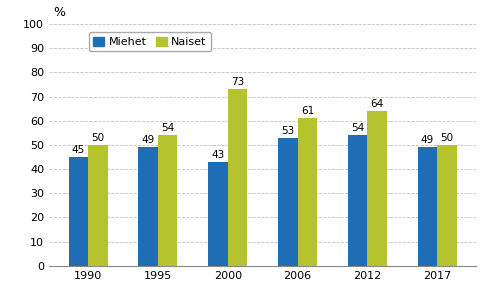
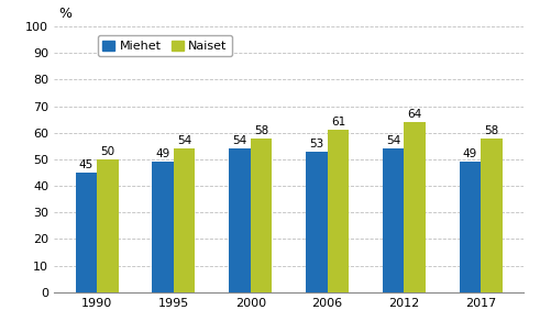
Miehet/2000: 43 -> 54
Naiset/2000: 73 -> 58
Naiset/2017: 50 -> 58
